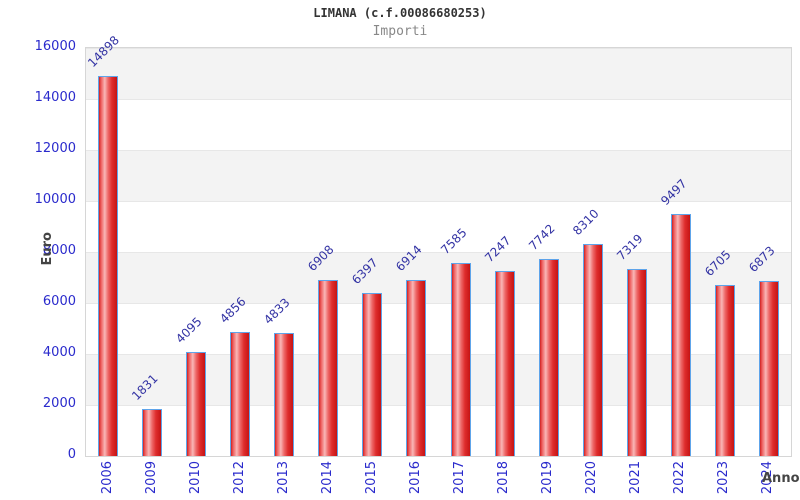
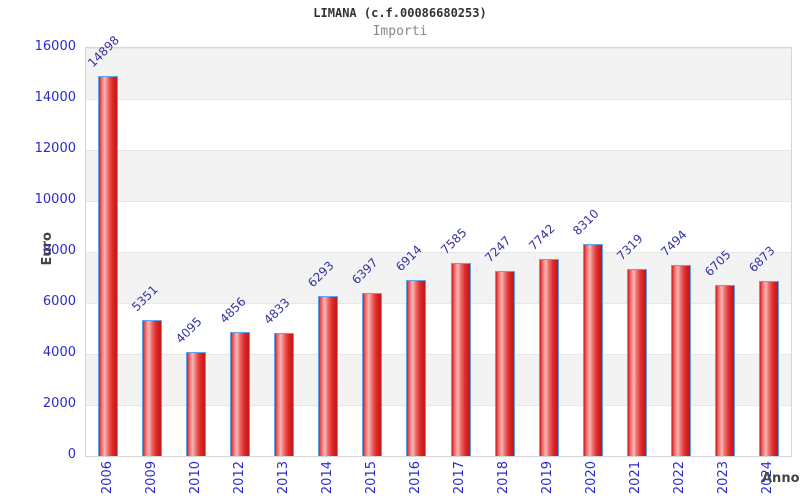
2009: 1831 -> 5351
2014: 6908 -> 6293
2022: 9497 -> 7494
